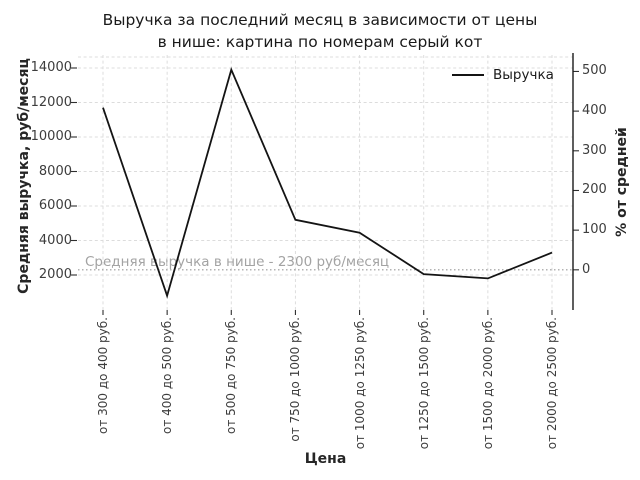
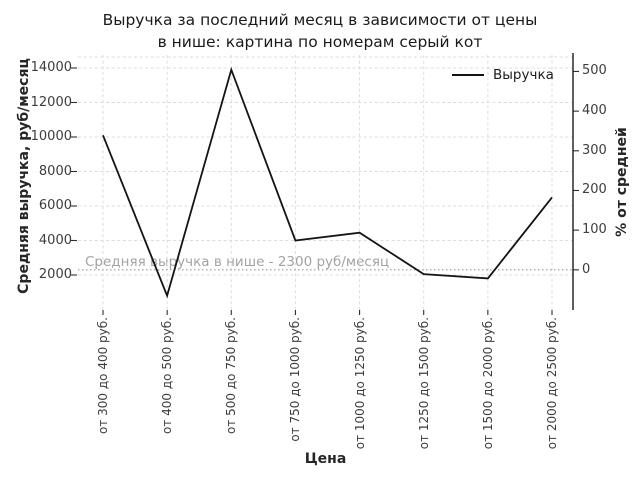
от 300 до 400 руб.: 11700 -> 10100
от 750 до 1000 руб.: 5200 -> 4000
от 2000 до 2500 руб.: 3300 -> 6500
